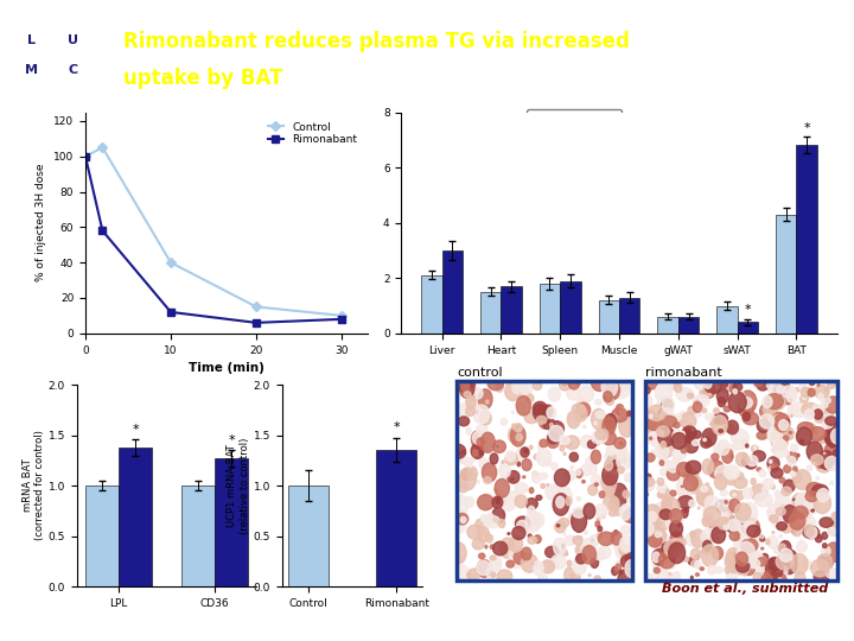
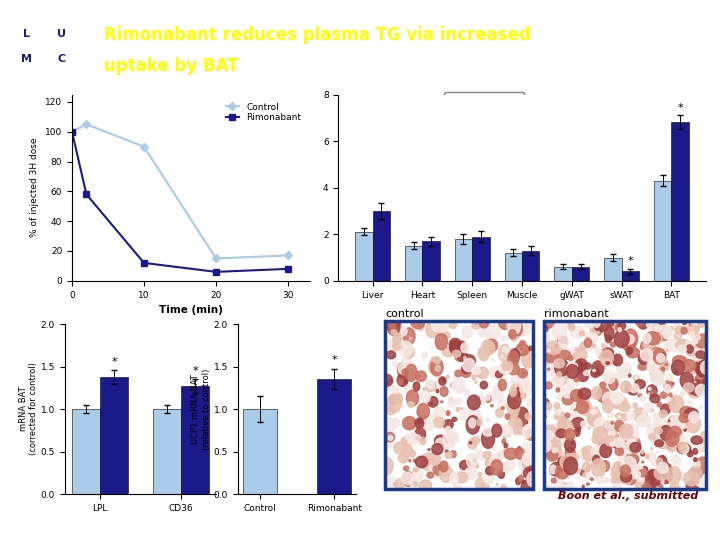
Control/10: 40 -> 90
Control/30: 10 -> 17
